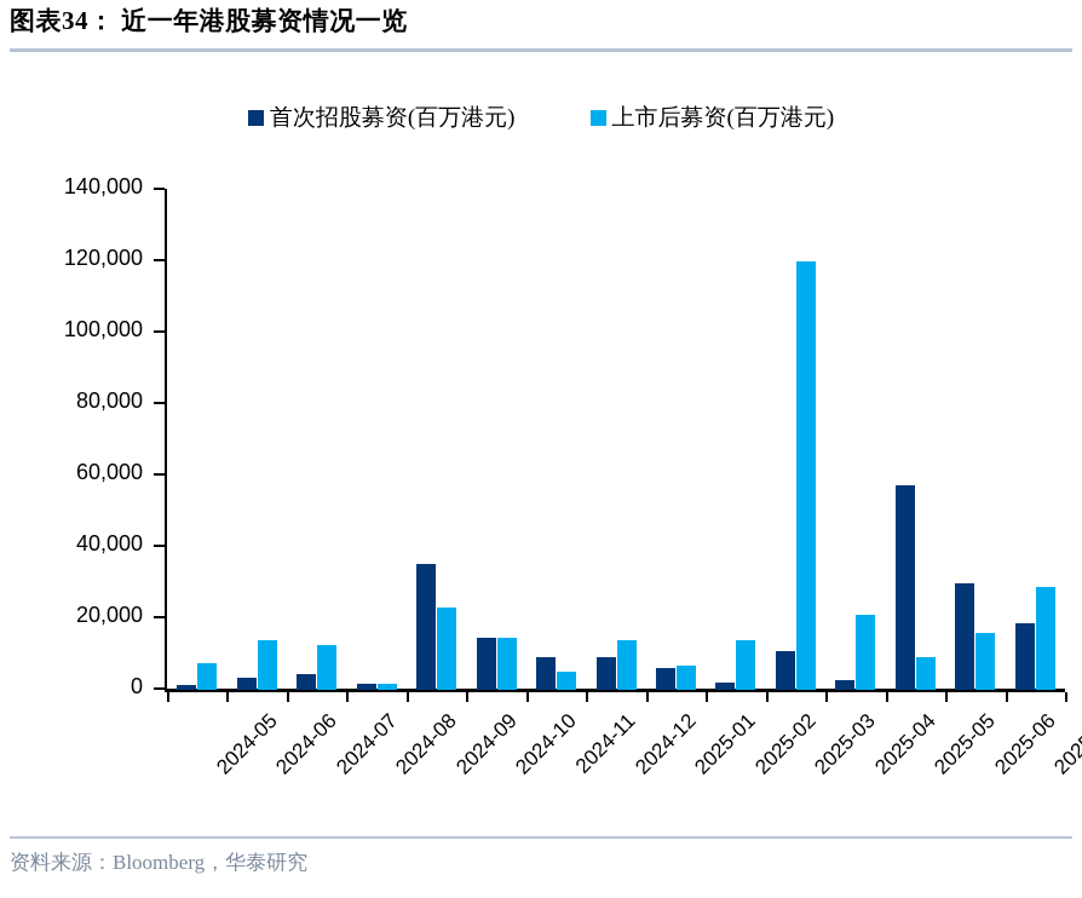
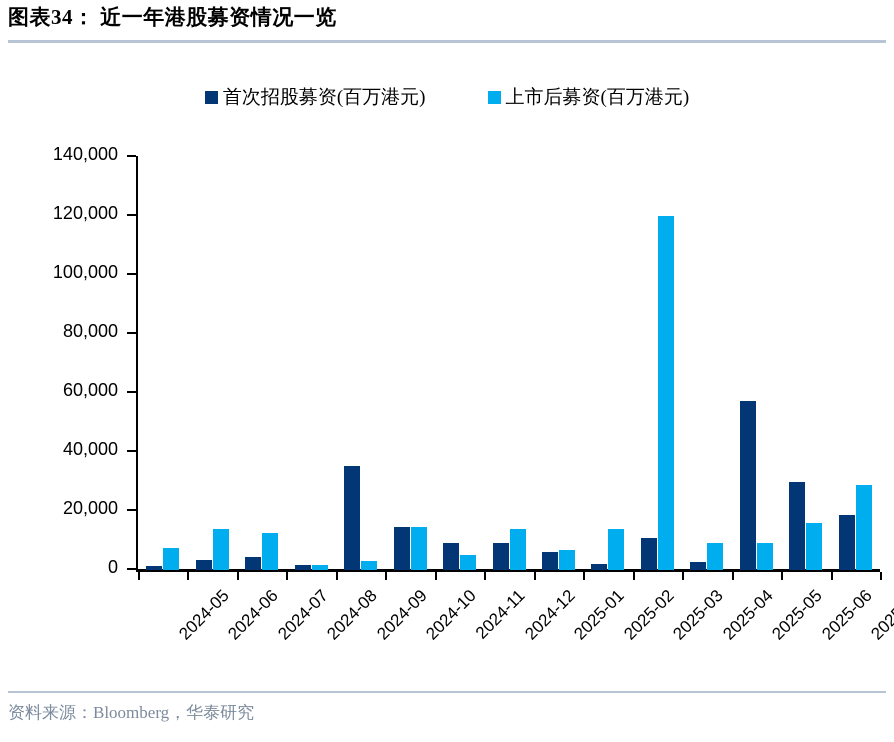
上市后募资(百万港元)/2024-09: 23000 -> 3000
上市后募资(百万港元)/2025-04: 21000 -> 9000
